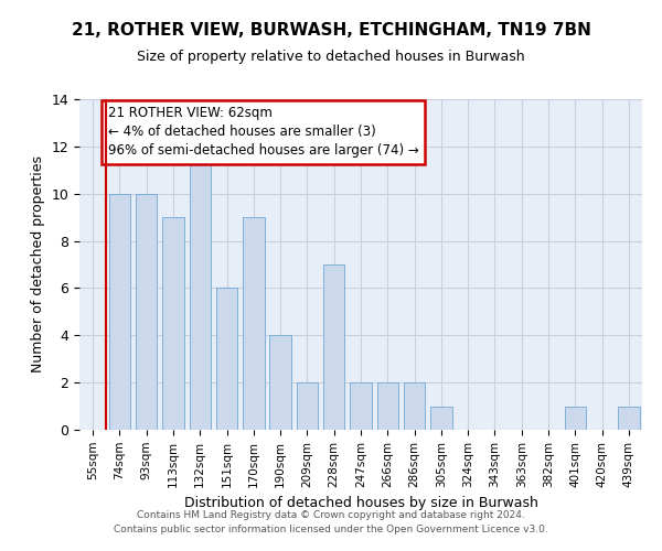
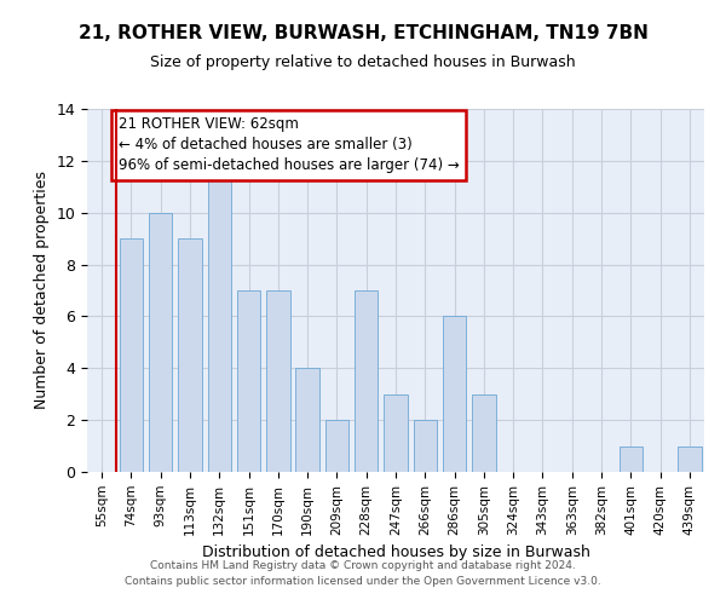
74sqm: 10 -> 9
151sqm: 6 -> 7
170sqm: 9 -> 7
247sqm: 2 -> 3
286sqm: 2 -> 6
305sqm: 1 -> 3
